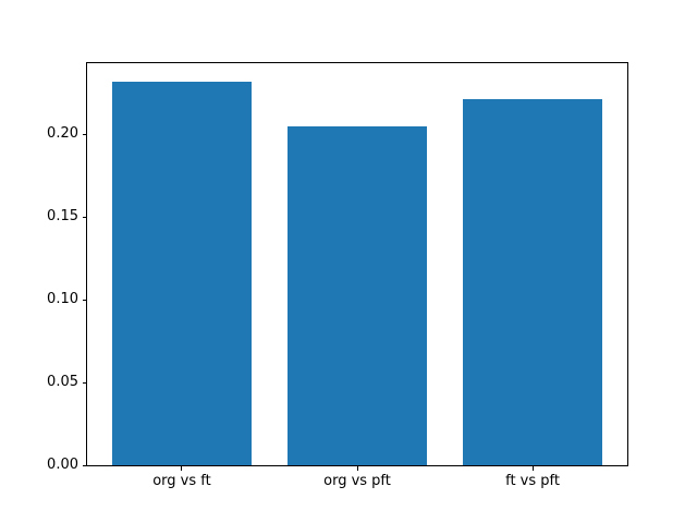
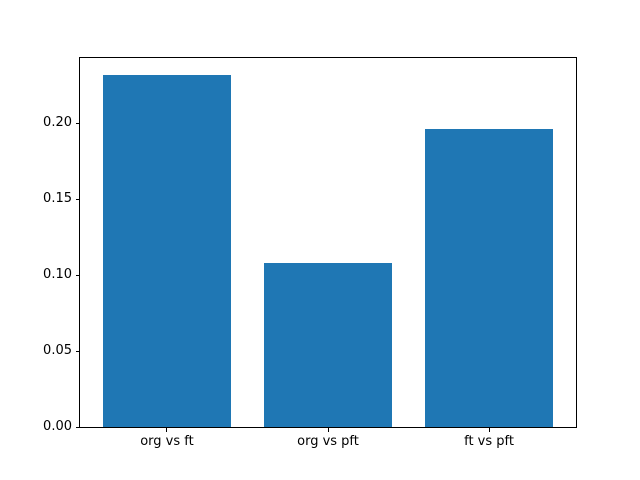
org vs pft: 0.205 -> 0.108
ft vs pft: 0.221 -> 0.196
